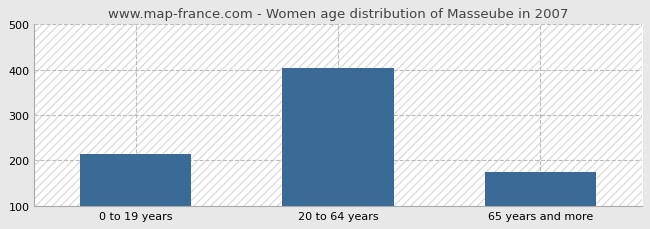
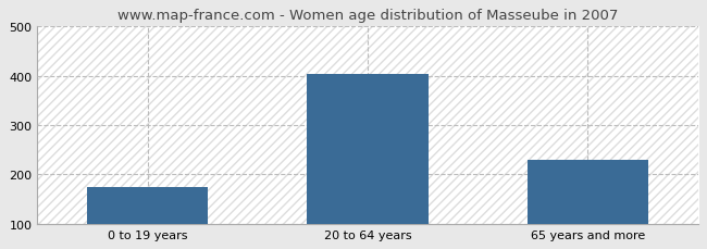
0 to 19 years: 215 -> 175
65 years and more: 175 -> 230
